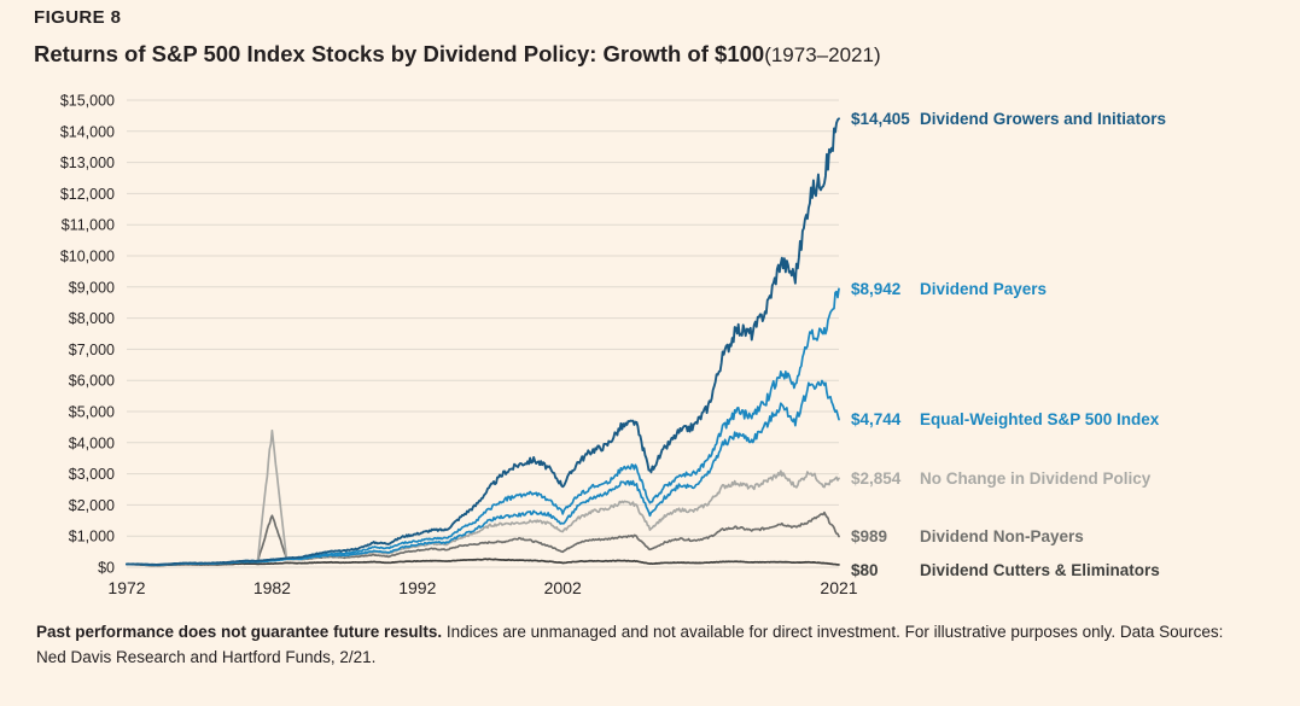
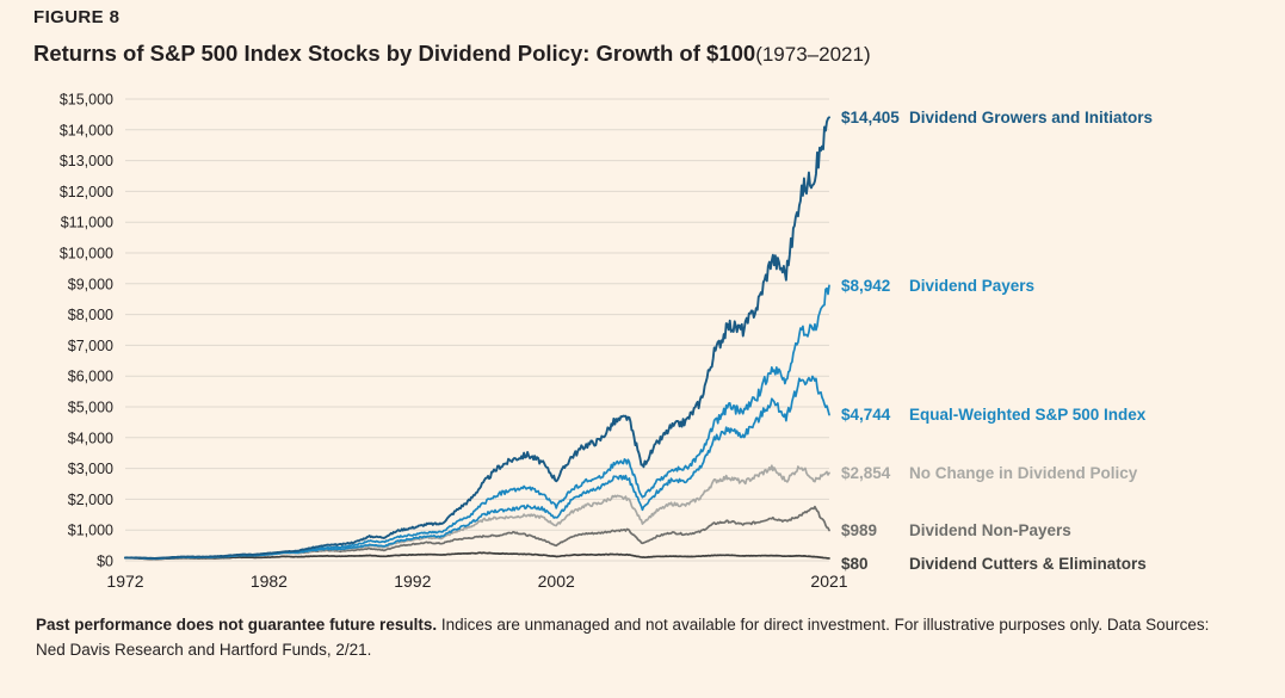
No Change in Dividend Policy/1982: $4400 -> $200
Dividend Non-Payers/1982: $1700 -> $200
